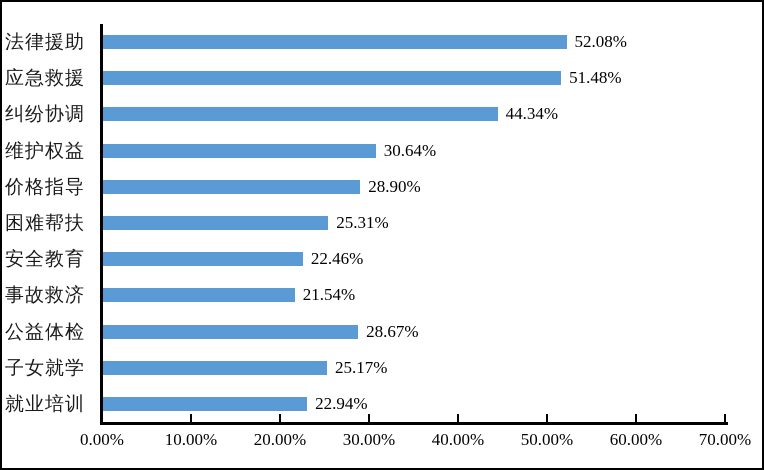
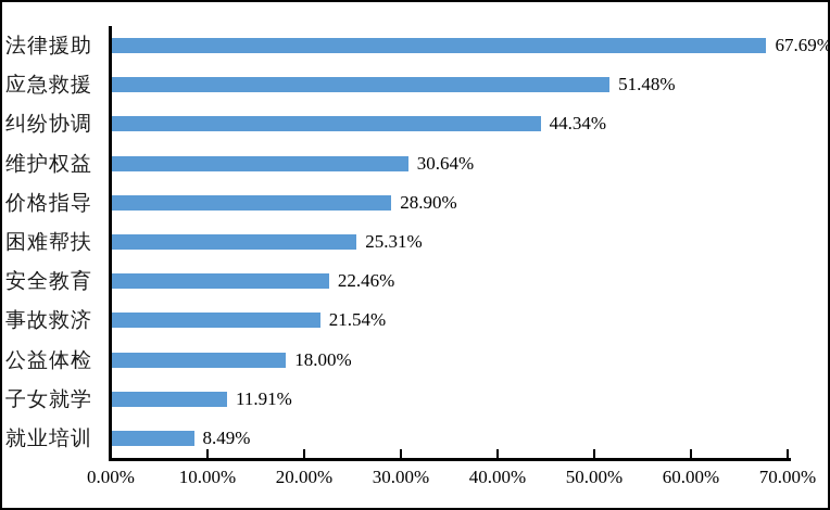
法律援助: 52.08% -> 67.69%
公益体检: 28.67% -> 18.00%
子女就学: 25.17% -> 11.91%
就业培训: 22.94% -> 8.49%
